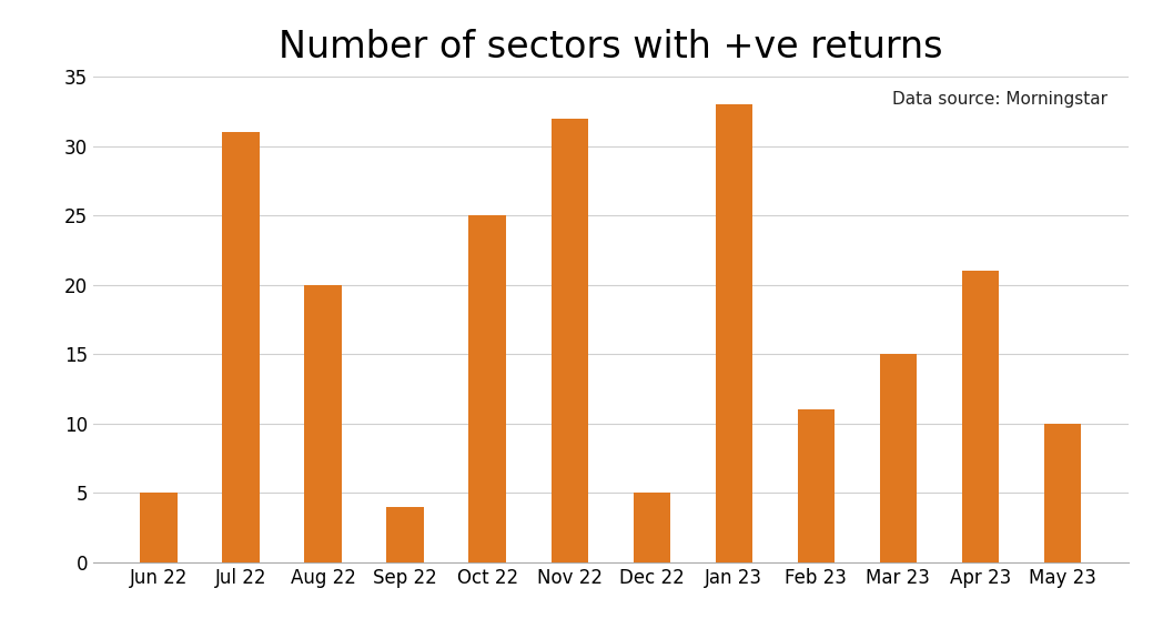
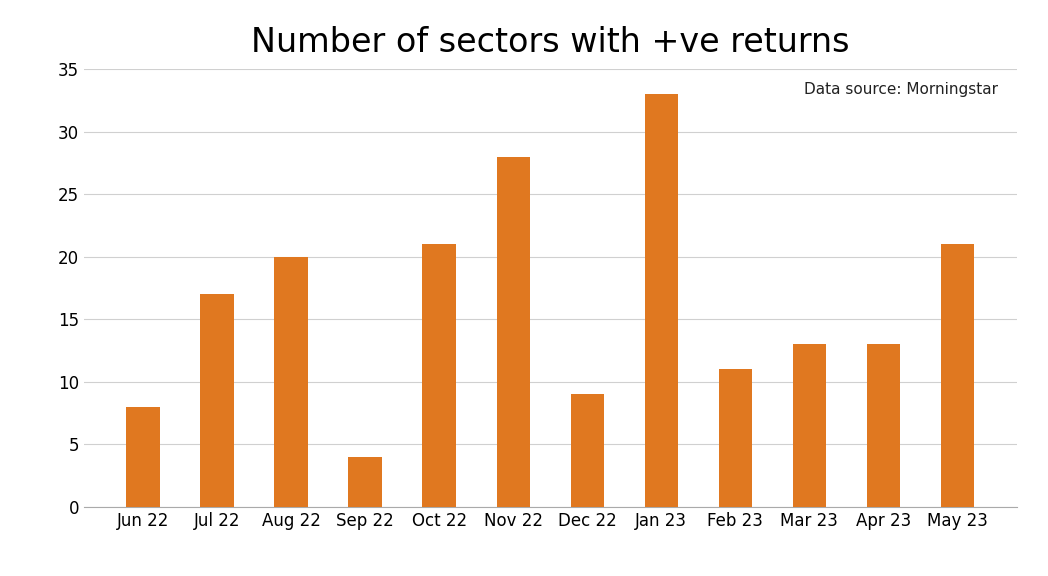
Jun 22: 5 -> 8
Jul 22: 31 -> 17
Oct 22: 25 -> 21
Nov 22: 32 -> 28
Dec 22: 5 -> 9
Mar 23: 15 -> 13
Apr 23: 21 -> 13
May 23: 10 -> 21
